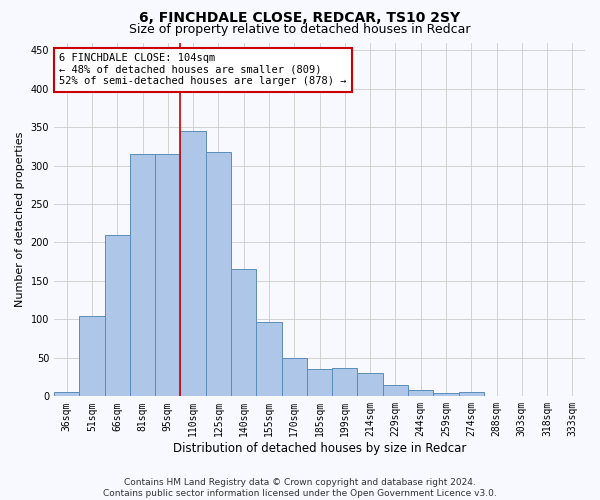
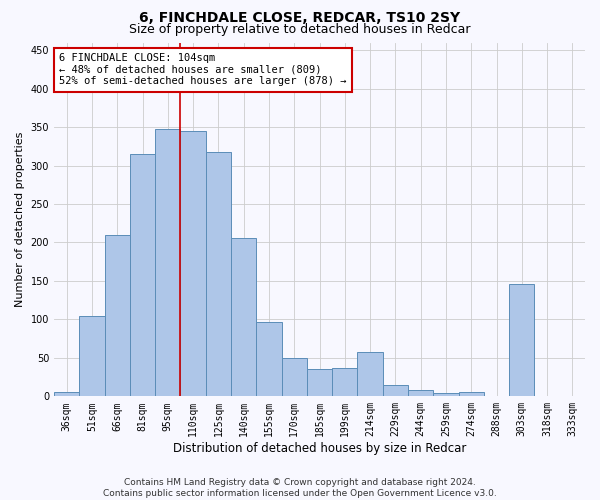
95sqm: 315 -> 348
140sqm: 165 -> 206
214sqm: 30 -> 58
303sqm: 1 -> 146
